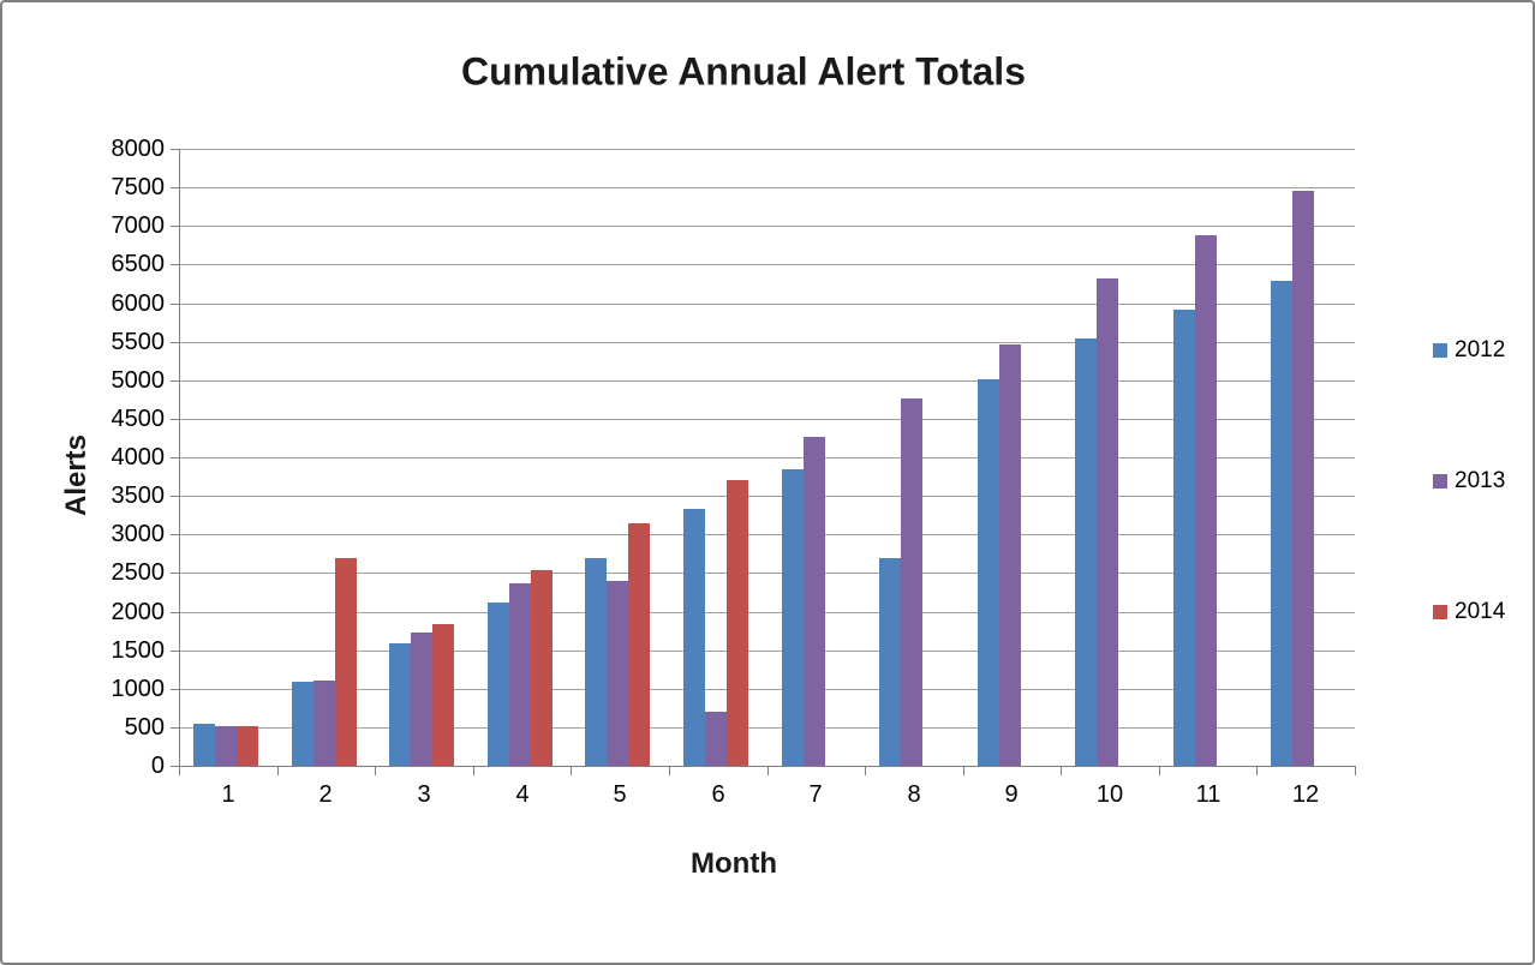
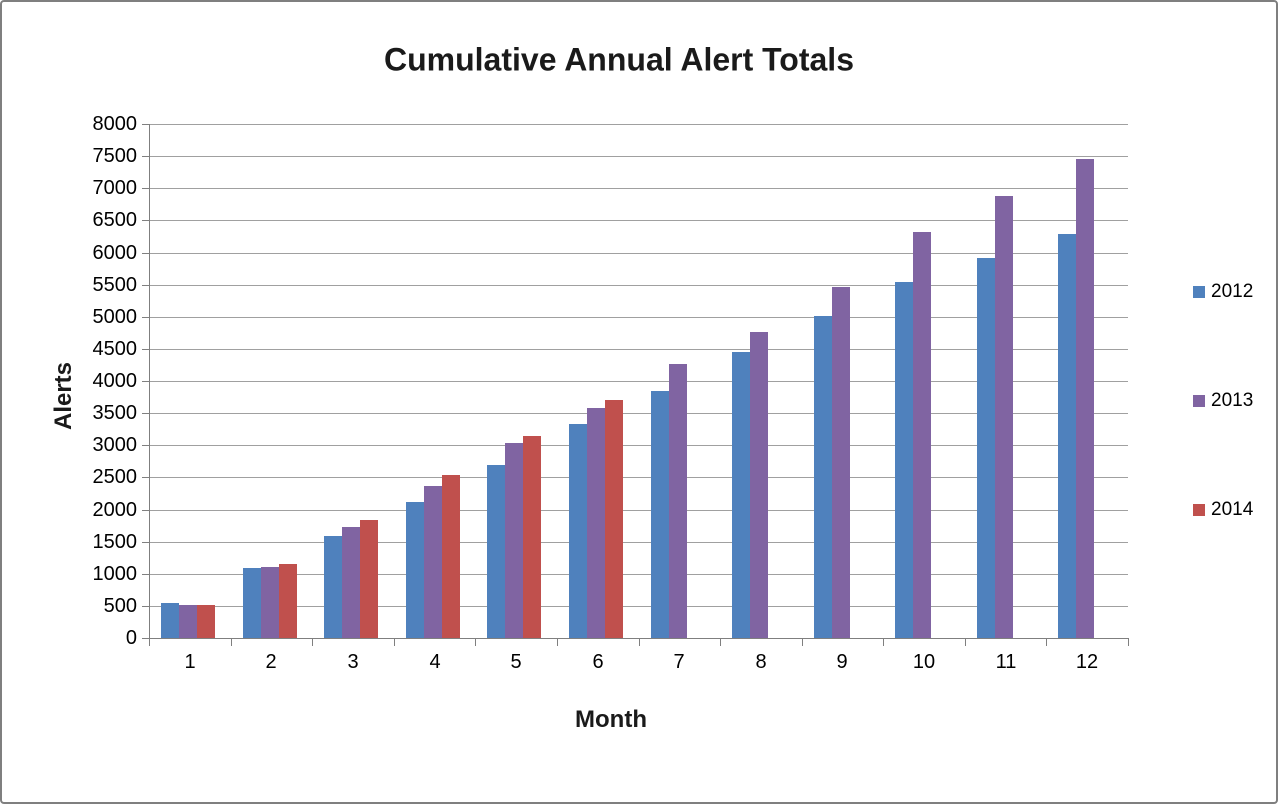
2014/2: 2700 -> 1200
2013/5: 2400 -> 3000
2013/6: 700 -> 3600
2012/8: 2700 -> 4400
